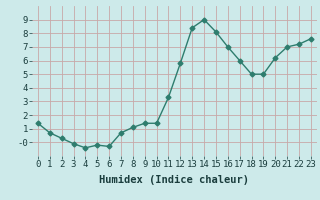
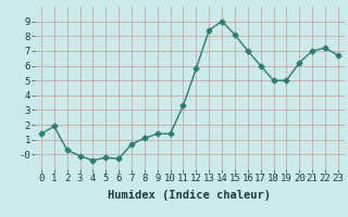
1: 0.7 -> 1.9
23: 7.6 -> 6.7
